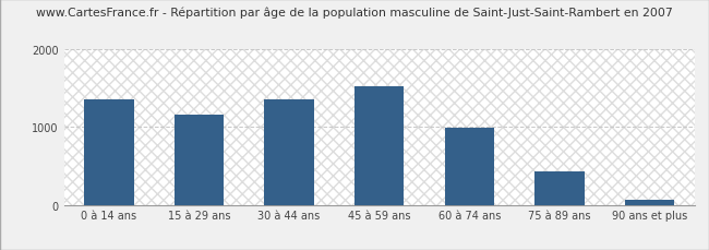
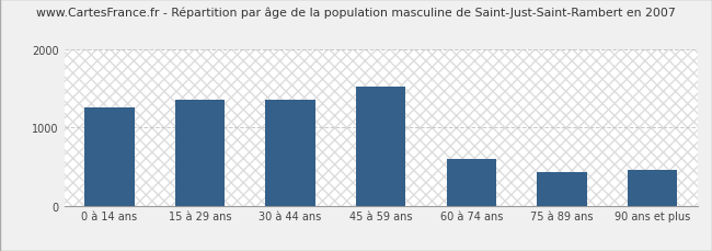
0 à 14 ans: 1350 -> 1260
15 à 29 ans: 1160 -> 1360
60 à 74 ans: 990 -> 600
90 ans et plus: 60 -> 460
